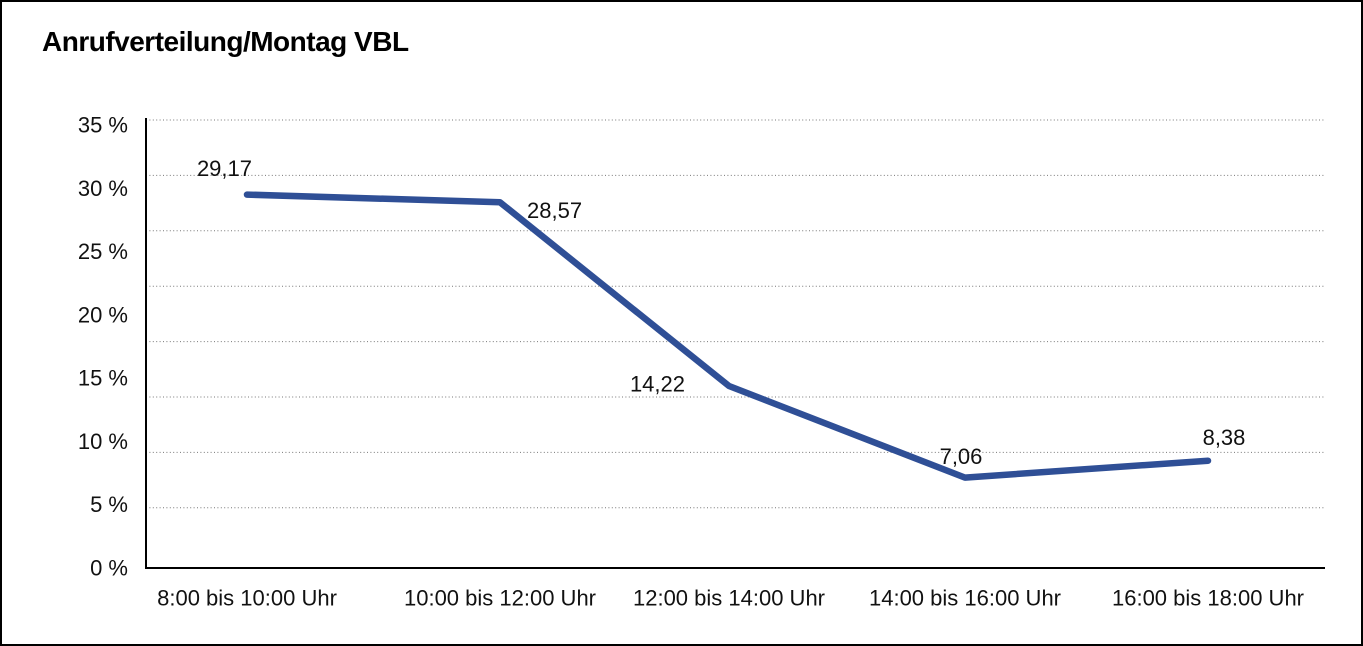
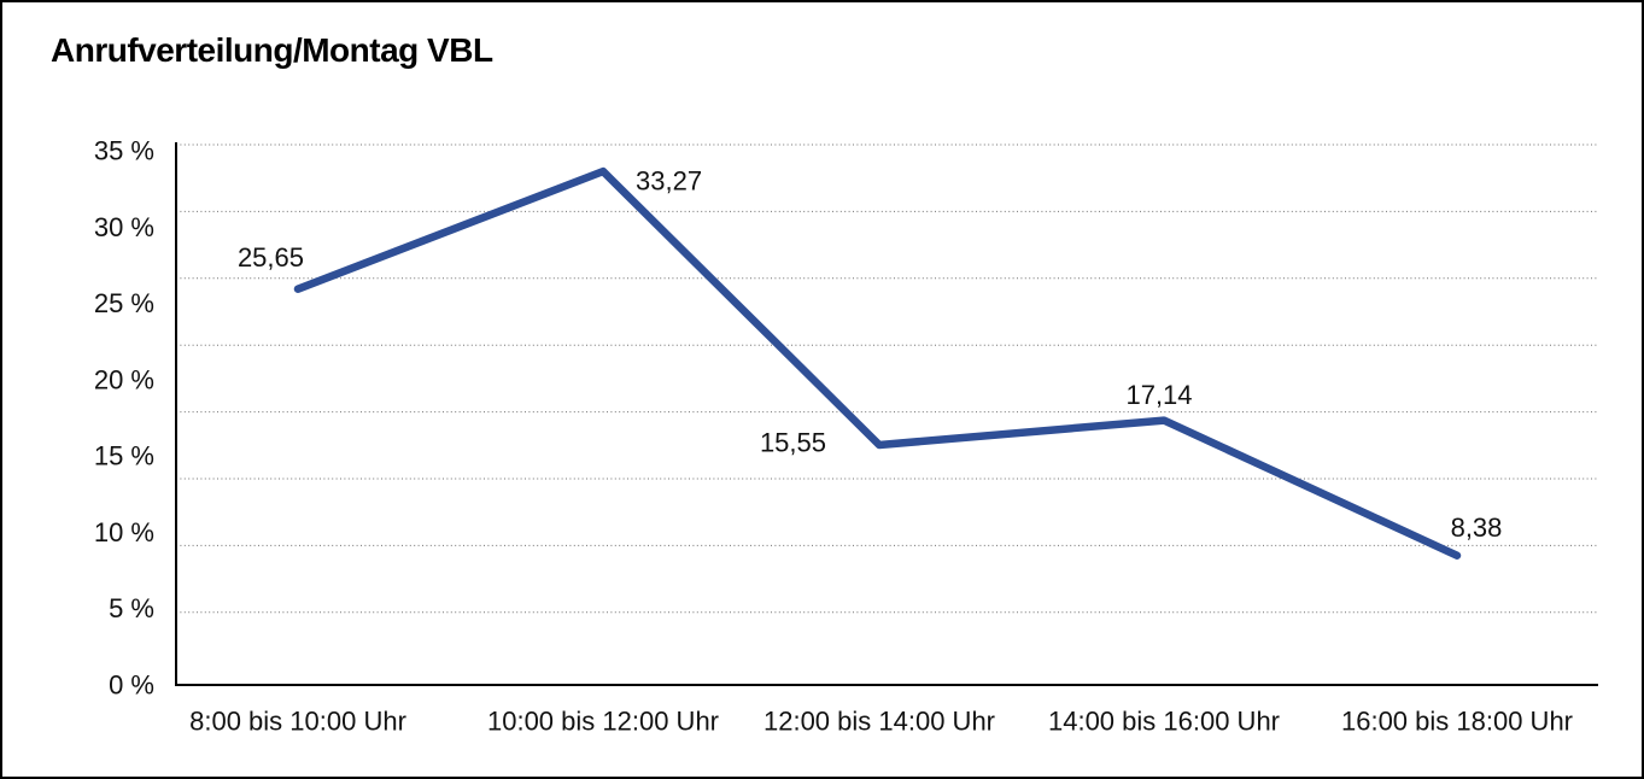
8:00 bis 10:00 Uhr: 29,17 -> 25,65
10:00 bis 12:00 Uhr: 28,57 -> 33,27
12:00 bis 14:00 Uhr: 14,22 -> 15,55
14:00 bis 16:00 Uhr: 7,06 -> 17,14
